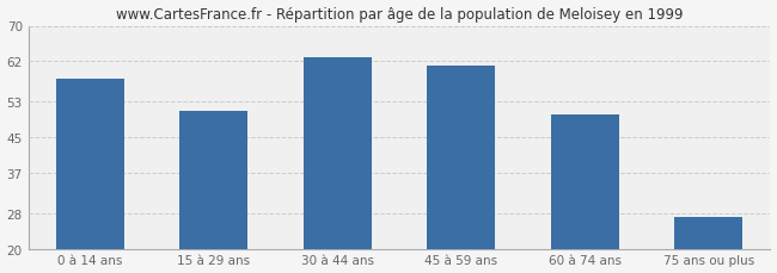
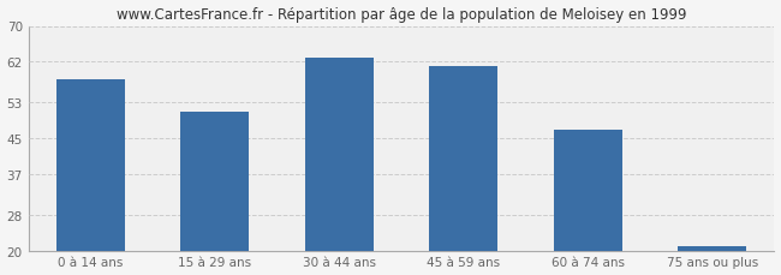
60 à 74 ans: 50 -> 47
75 ans ou plus: 27 -> 21
